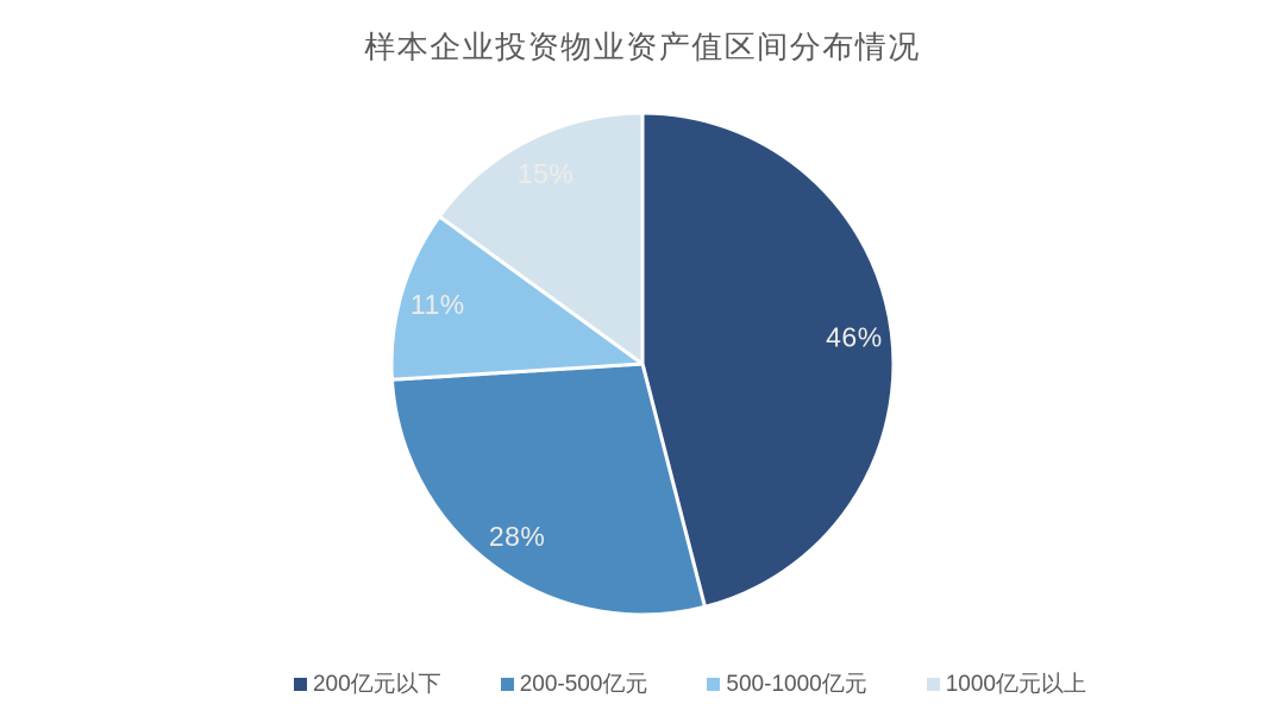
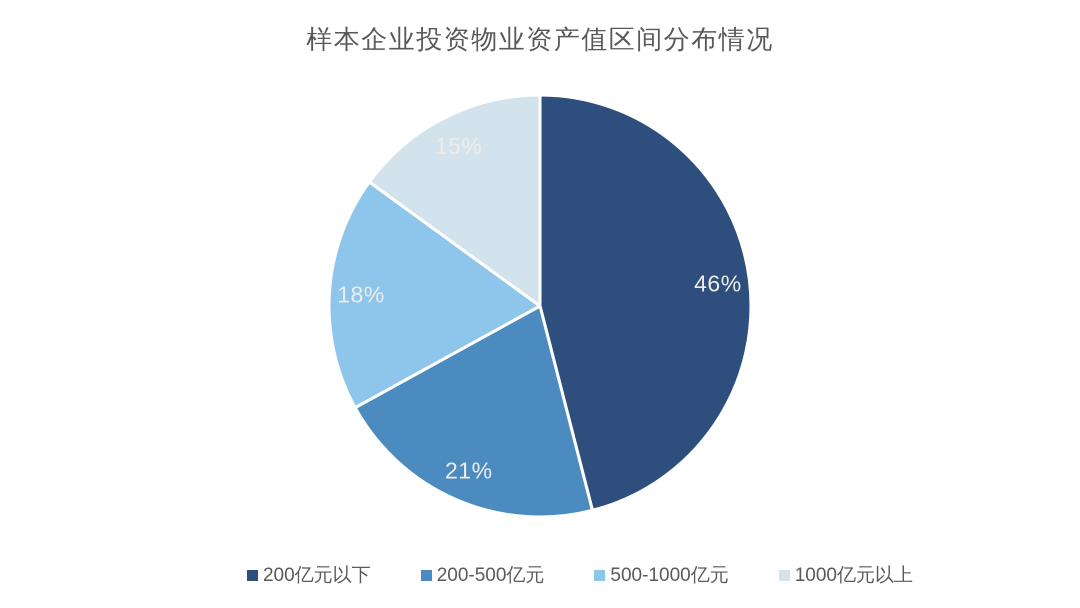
200-500亿元: 28% -> 21%
500-1000亿元: 11% -> 18%
